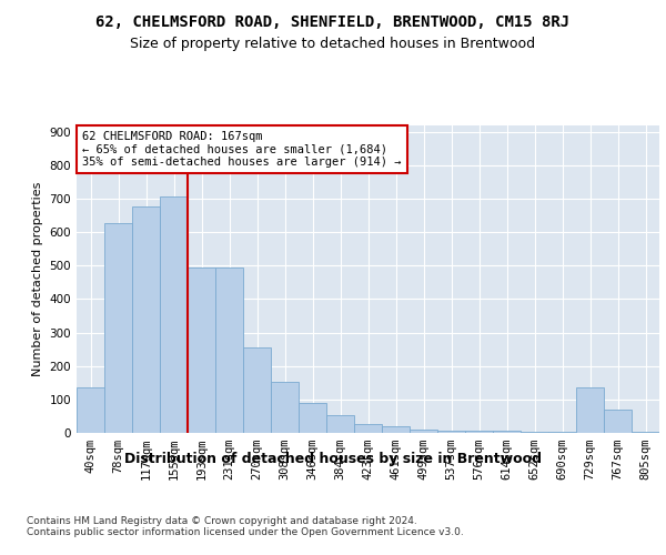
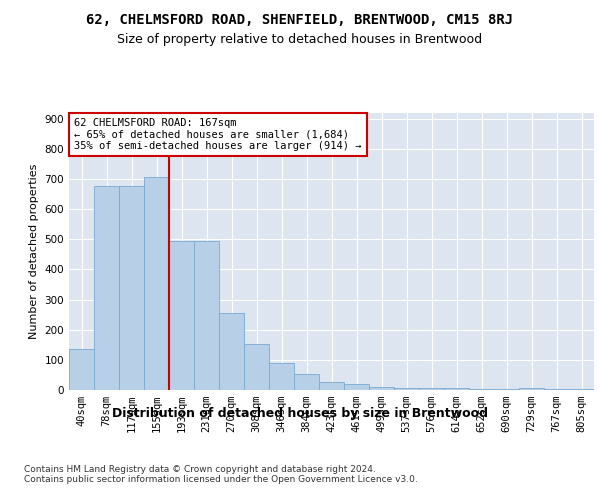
78sqm: 625 -> 675
729sqm: 135 -> 5
767sqm: 70 -> 3
